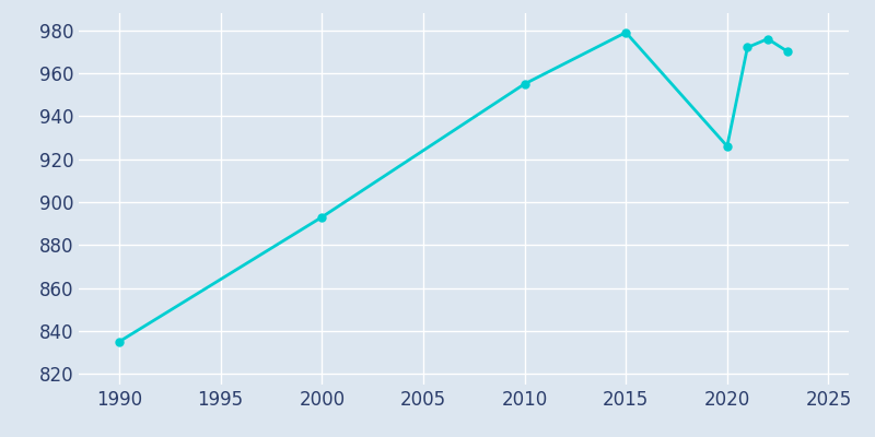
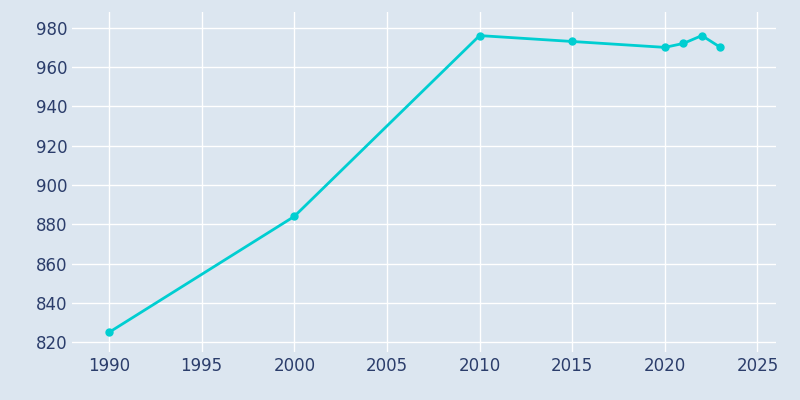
1990: 835 -> 825
2000: 893 -> 884
2010: 955 -> 976
2015: 979 -> 973
2020: 926 -> 970
